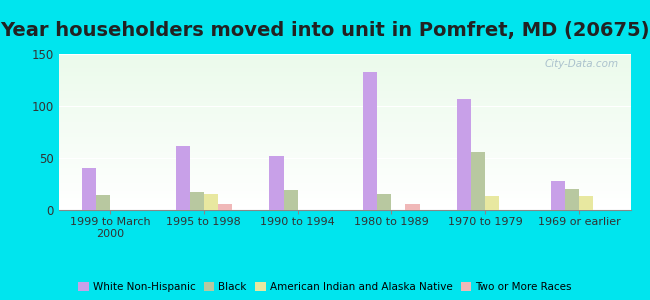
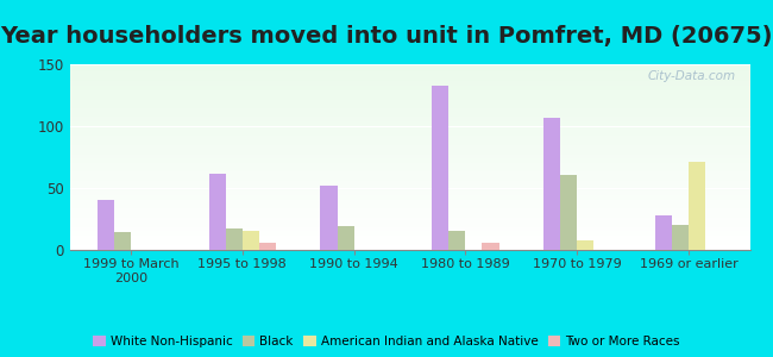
Black/1970 to 1979: 56 -> 61
American Indian and Alaska Native/1970 to 1979: 13 -> 8
American Indian and Alaska Native/1969 or earlier: 13 -> 71
